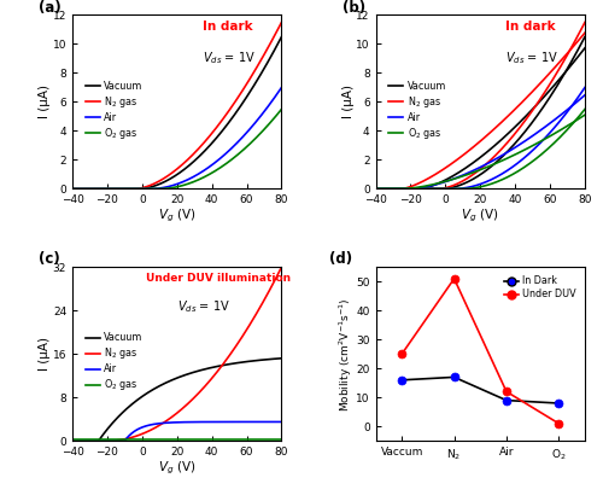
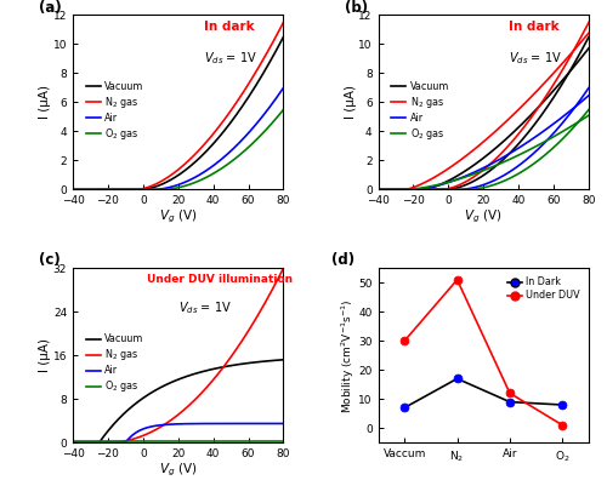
In Dark/Vaccum: 16 -> 7
Under DUV/Vaccum: 25 -> 30
